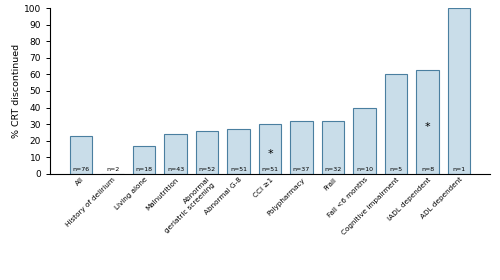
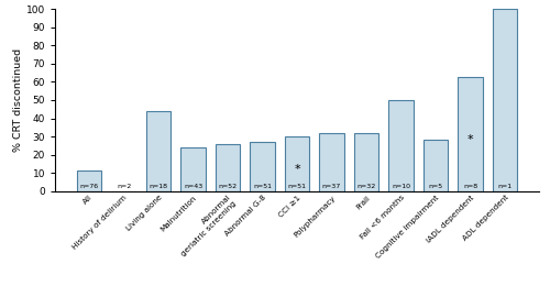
All: 23 -> 11
Living alone: 17 -> 44
Fall <6 months: 40 -> 50
Cognitive impairment: 60 -> 28
